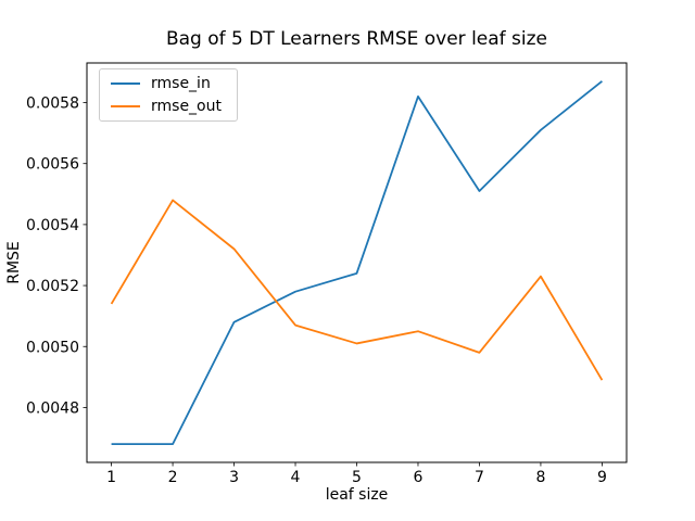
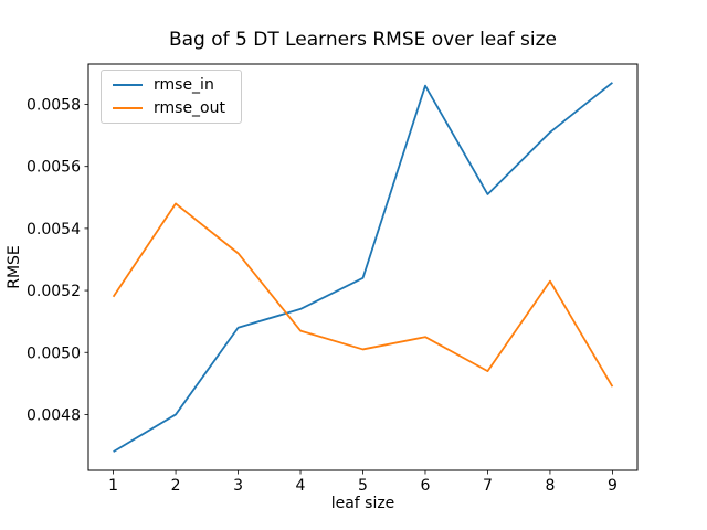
rmse_out/1: 0.00514 -> 0.00518
rmse_in/2: 0.00468 -> 0.00480
rmse_in/4: 0.00518 -> 0.00514
rmse_in/6: 0.00582 -> 0.00586
rmse_out/7: 0.00498 -> 0.00494
